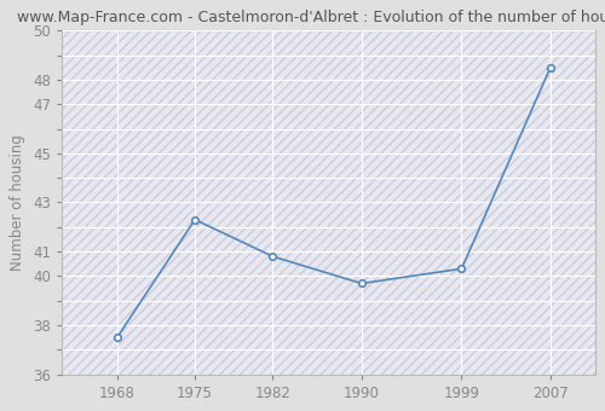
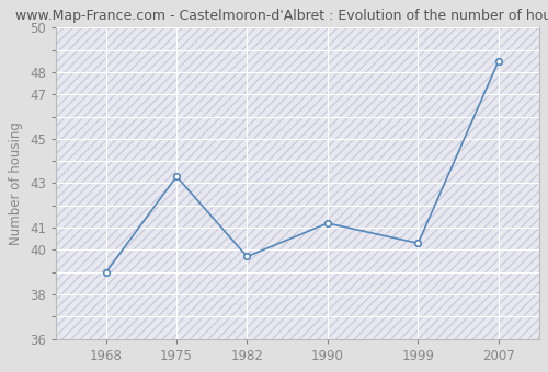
1968: 37.5 -> 39.0
1975: 42.3 -> 43.3
1982: 40.8 -> 39.7
1990: 39.7 -> 41.2
